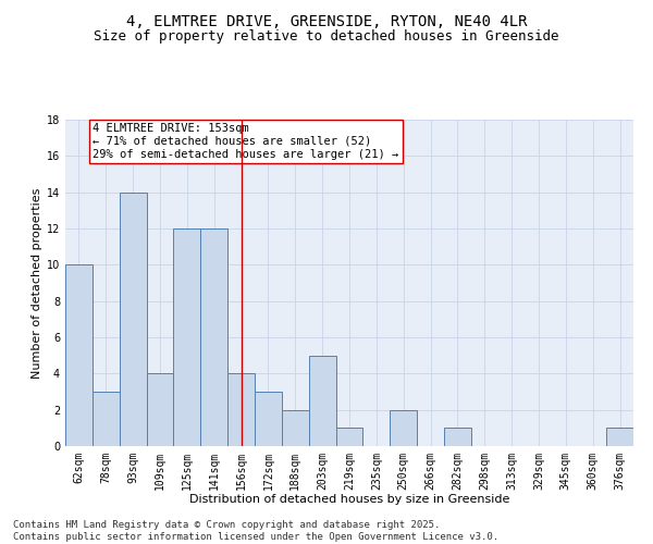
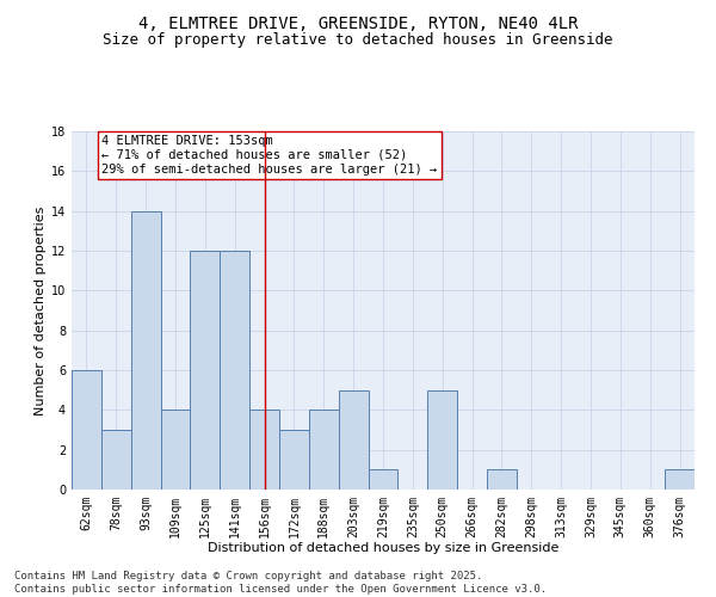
62sqm: 10 -> 6
188sqm: 2 -> 4
250sqm: 2 -> 5
